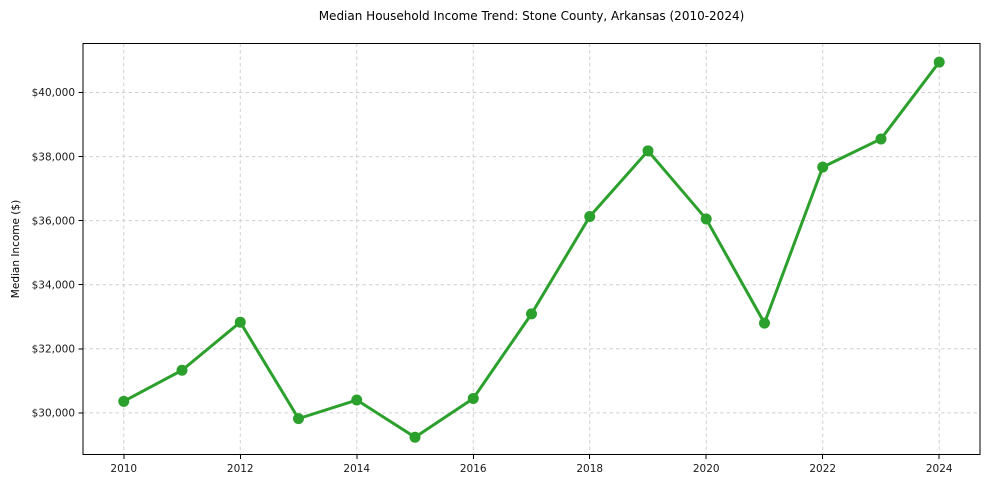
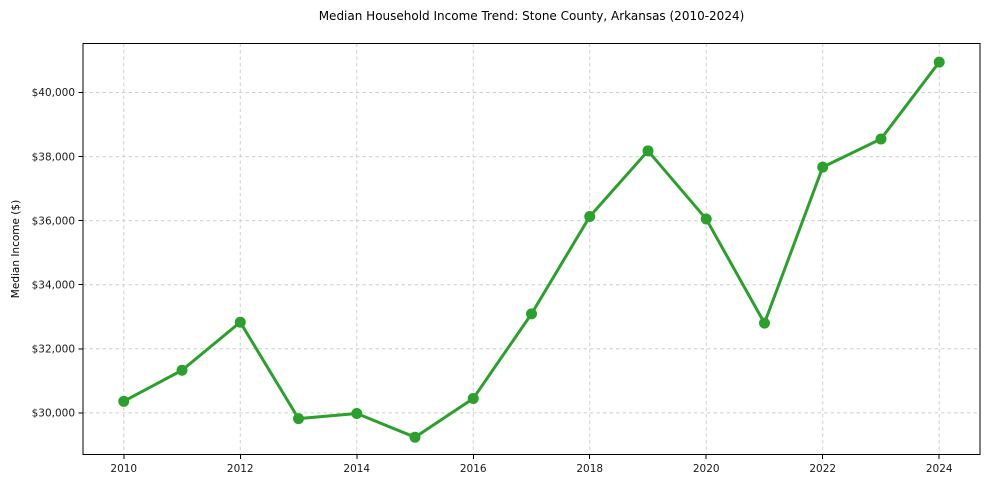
2014: $30400 -> $30000
